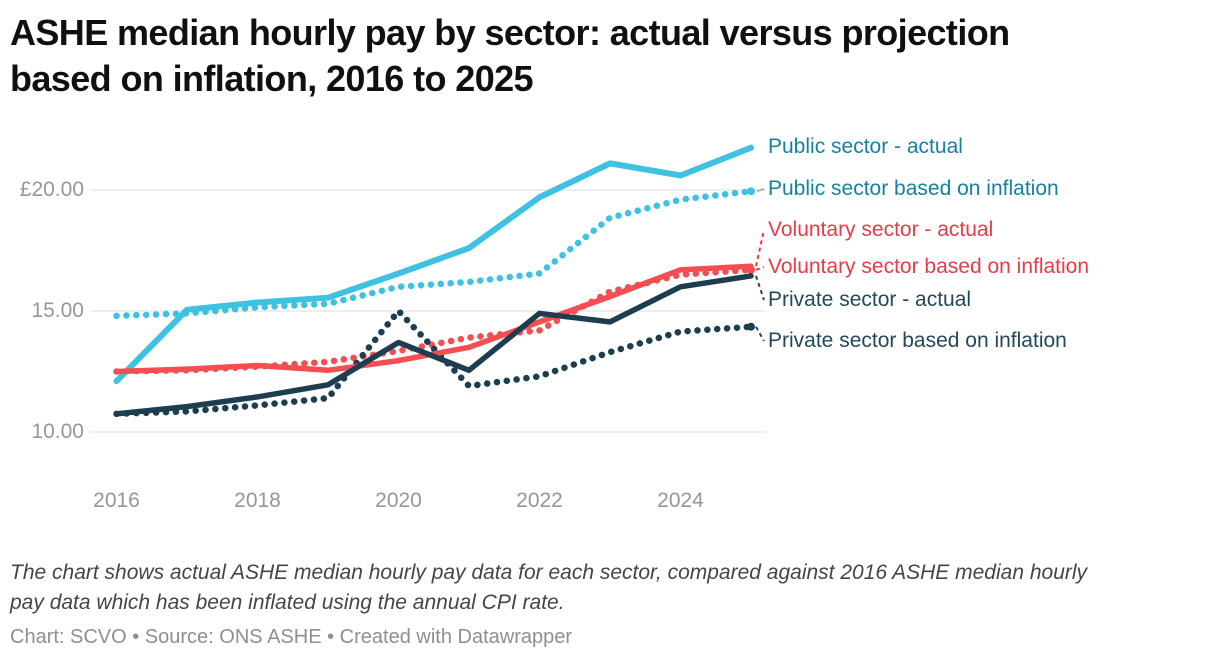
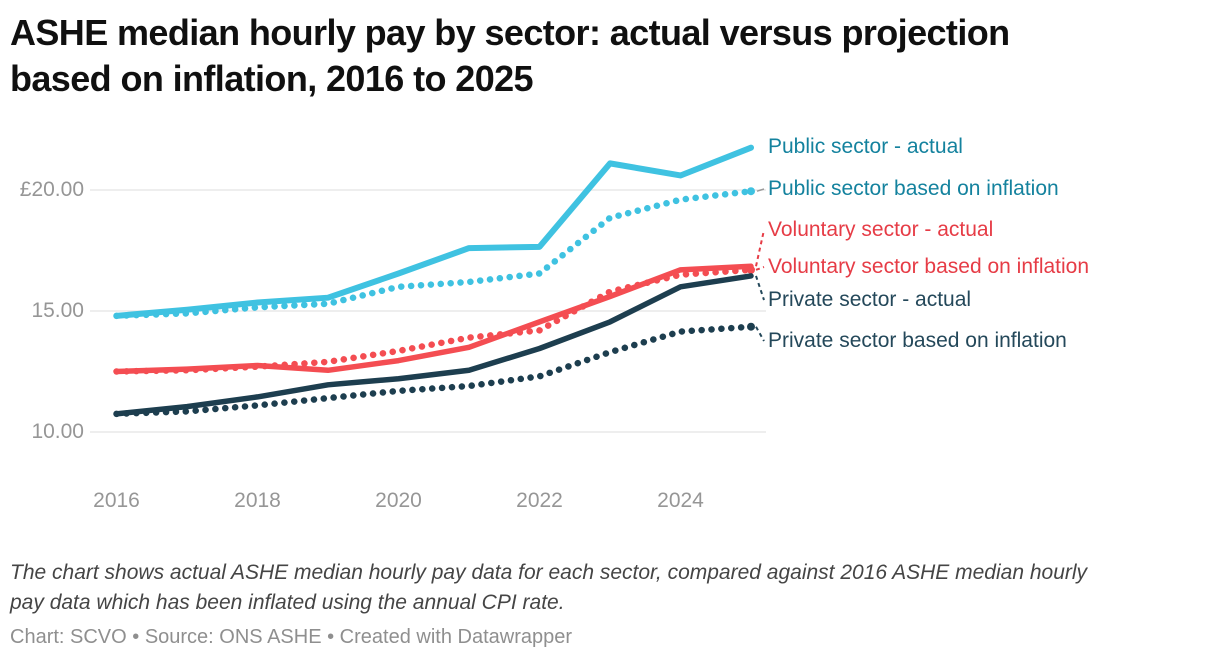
Public sector - actual/2016: £12.1 -> £14.8
Private sector - actual/2020: £13.7 -> £12.2
Private sector based on inflation/2020: £15.0 -> £11.7
Public sector - actual/2022: £19.7 -> £17.6
Private sector - actual/2022: £14.9 -> £13.4
